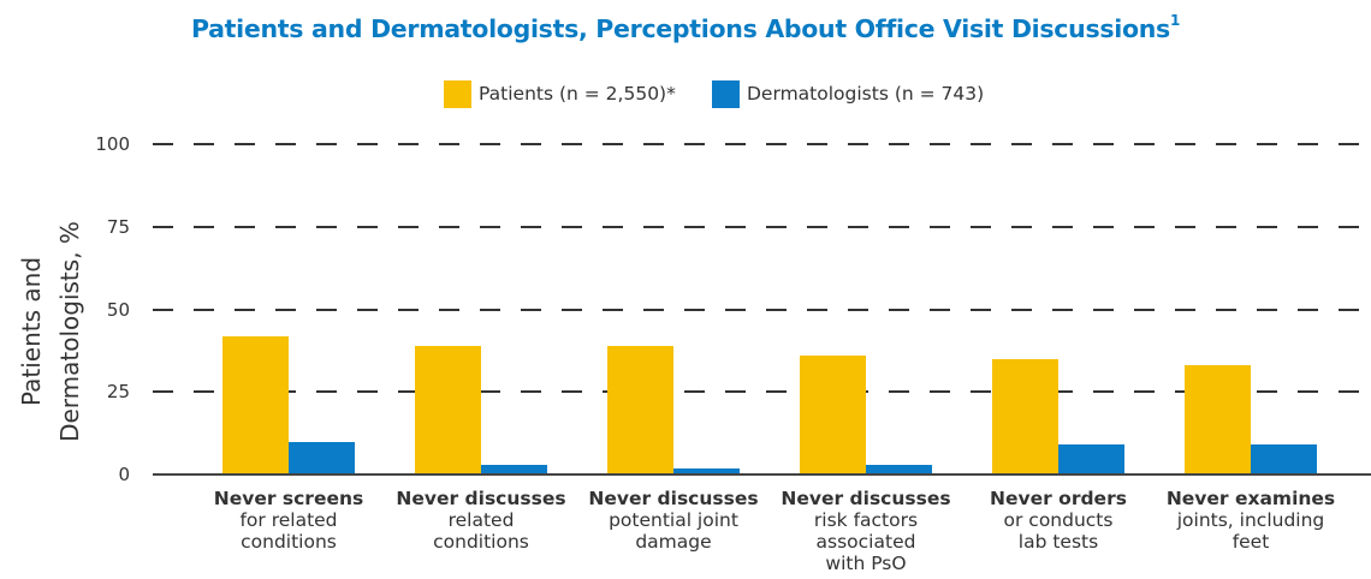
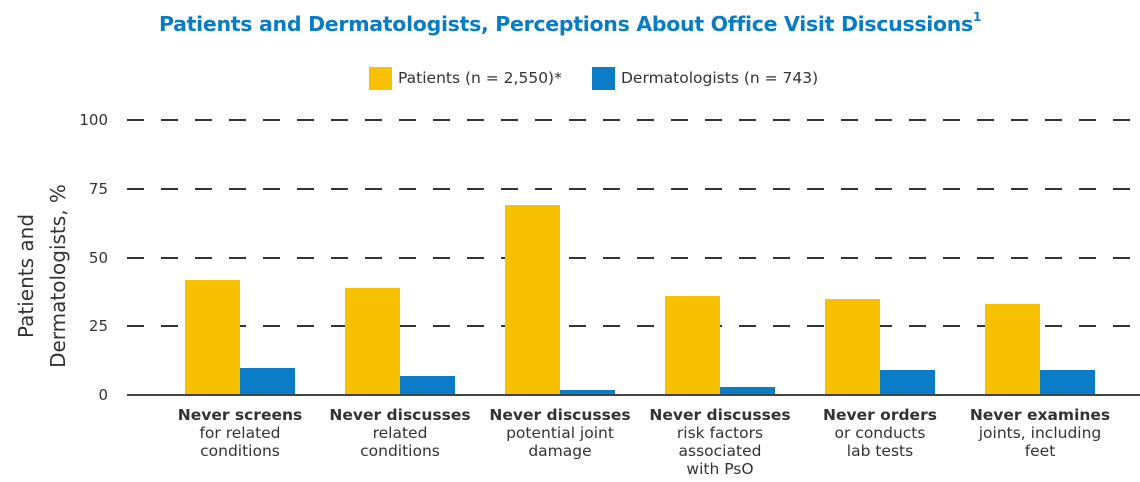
Dermatologists (n = 743)/Never discusses related conditions: 3 -> 7
Patients (n = 2,550)*/Never discusses potential joint damage: 39 -> 69
